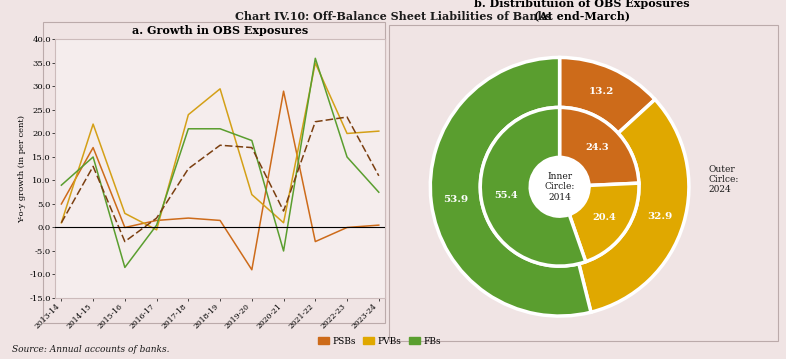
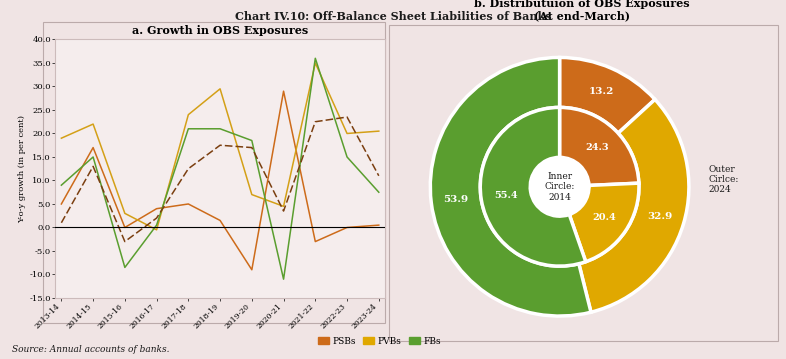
PVBs/2013-14: 1.0 -> 19.0
PSBs/2016-17: 1.5 -> 4.0
PSBs/2017-18: 2.0 -> 5.0
PVBs/2020-21: 1.0 -> 4.5
FBs/2020-21: -5.0 -> -11.0
